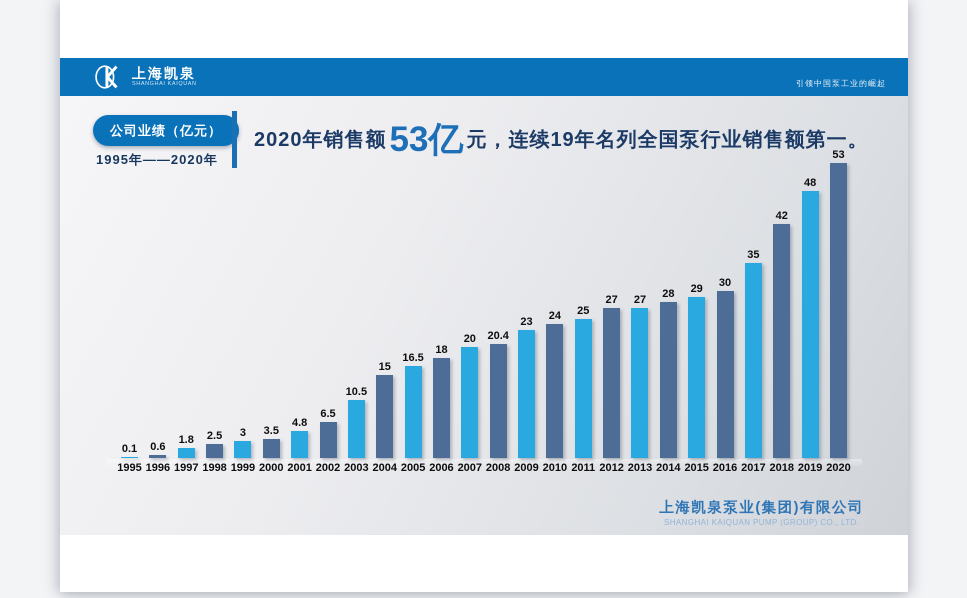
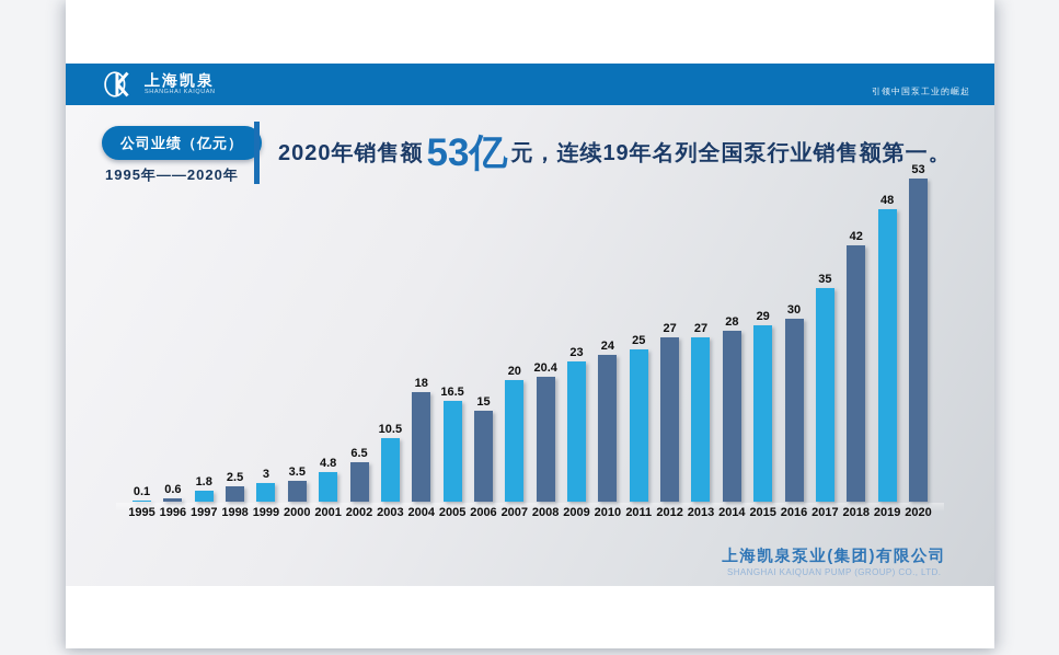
2004: 15 -> 18
2006: 18 -> 15
